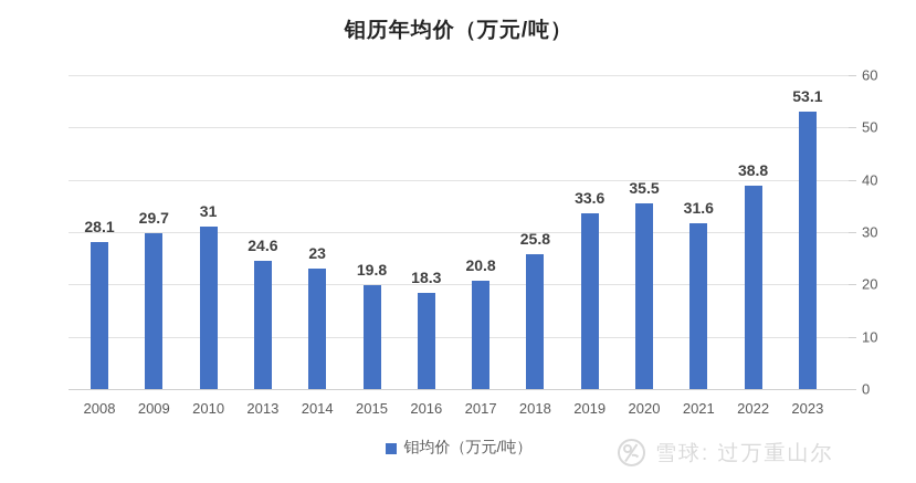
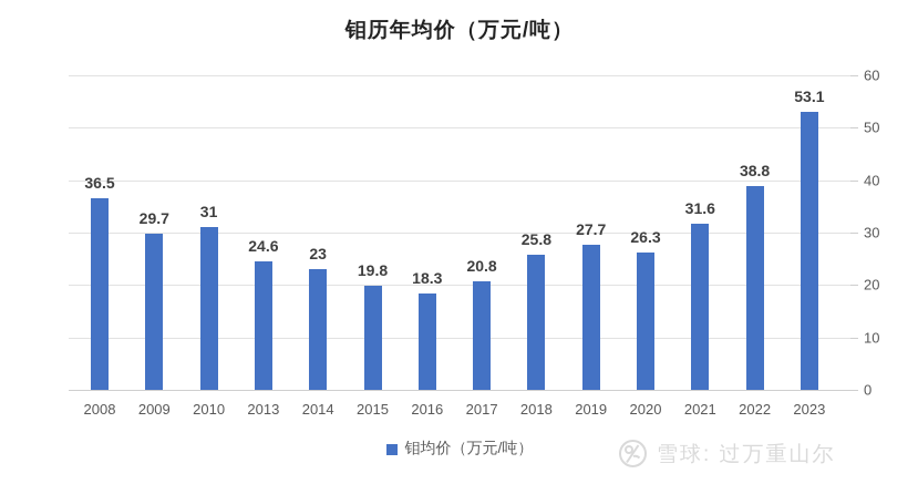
2008: 28.1 -> 36.5
2019: 33.6 -> 27.7
2020: 35.5 -> 26.3
